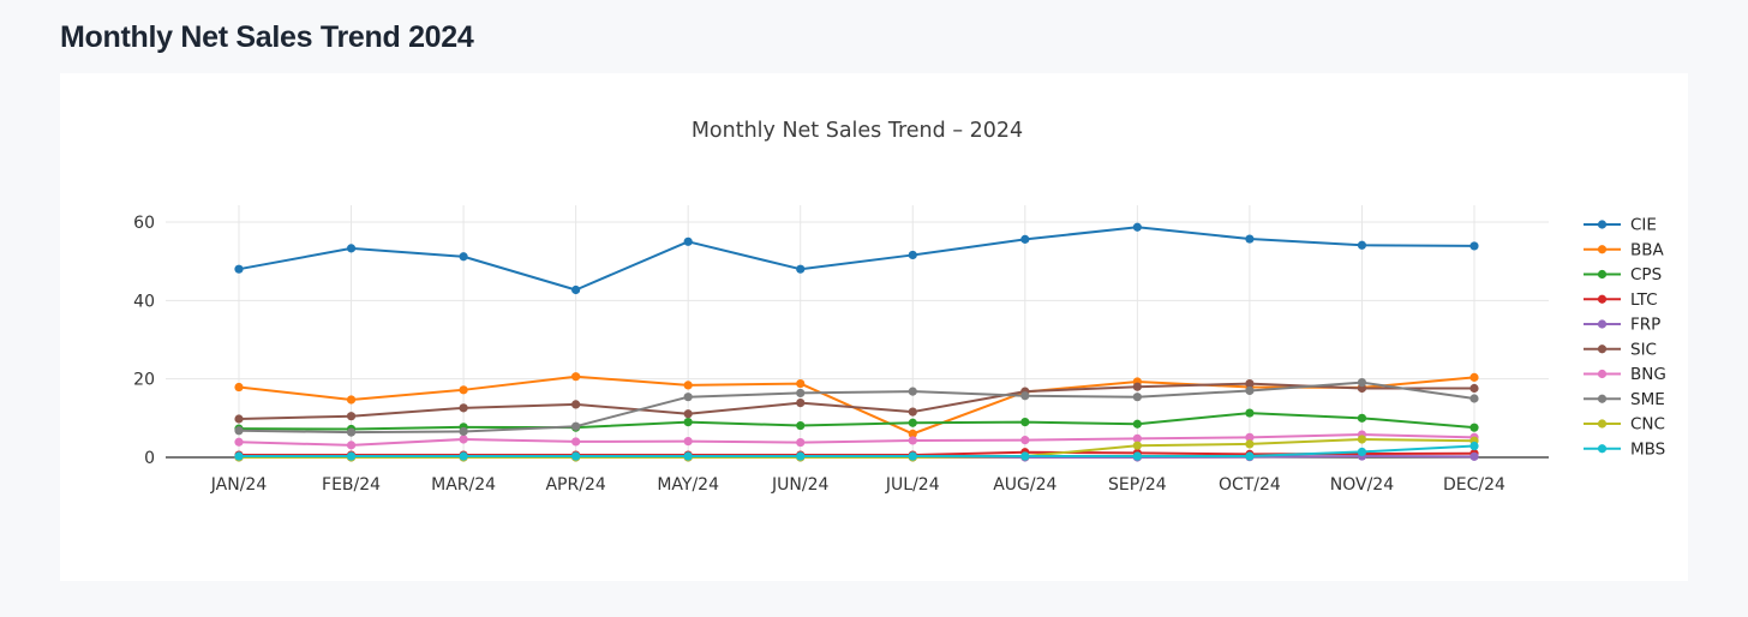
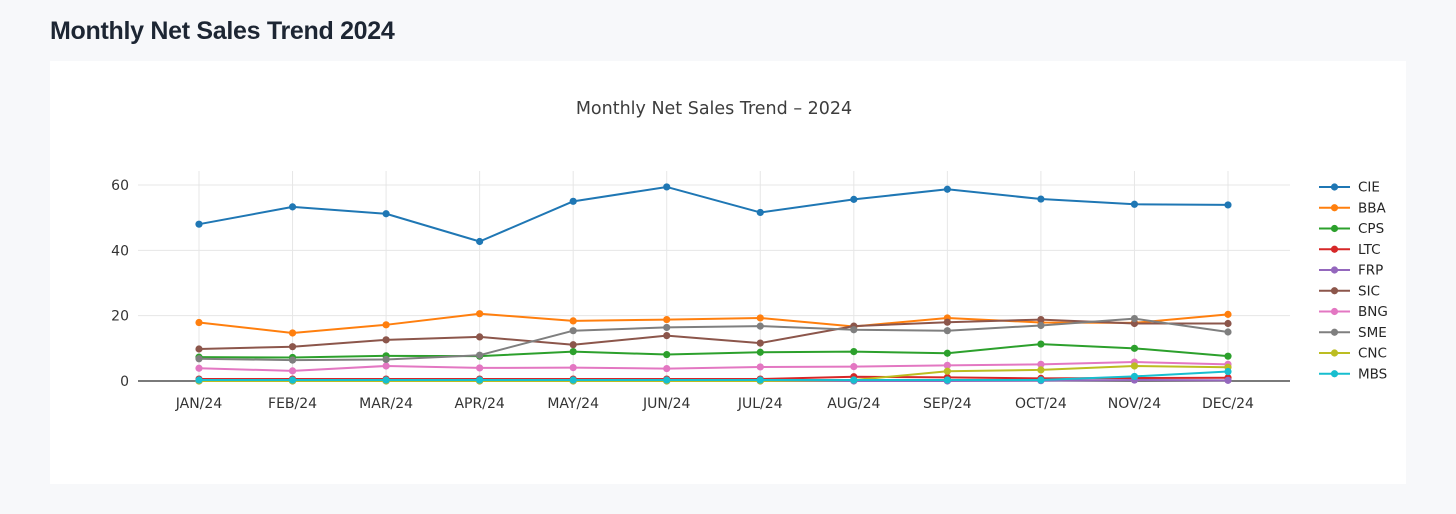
CIE/JUN/24: 48 -> 59
BBA/JUL/24: 6 -> 19
